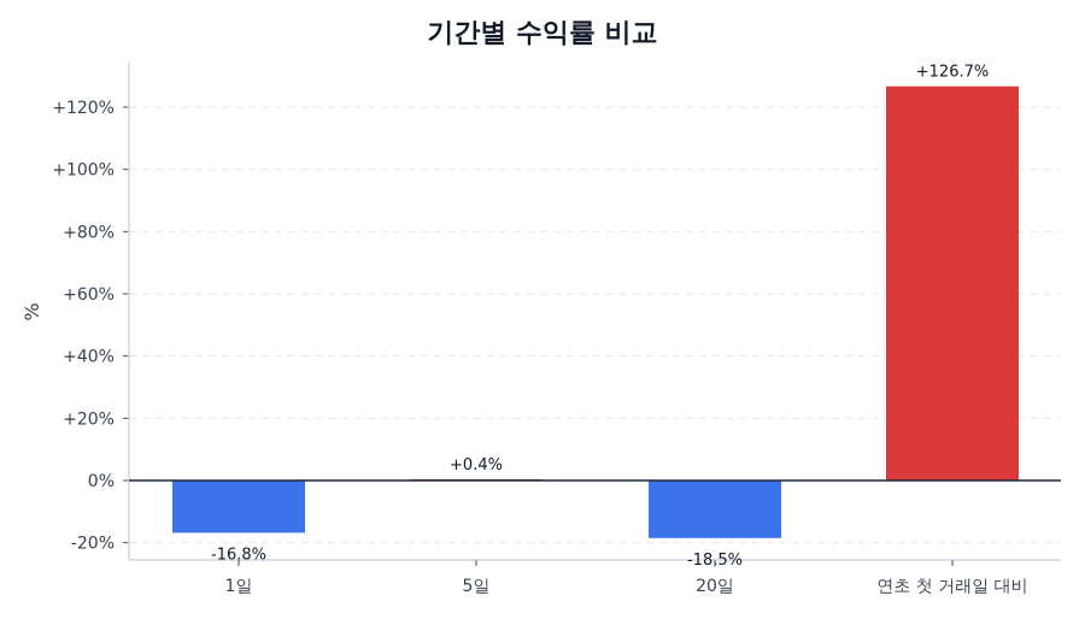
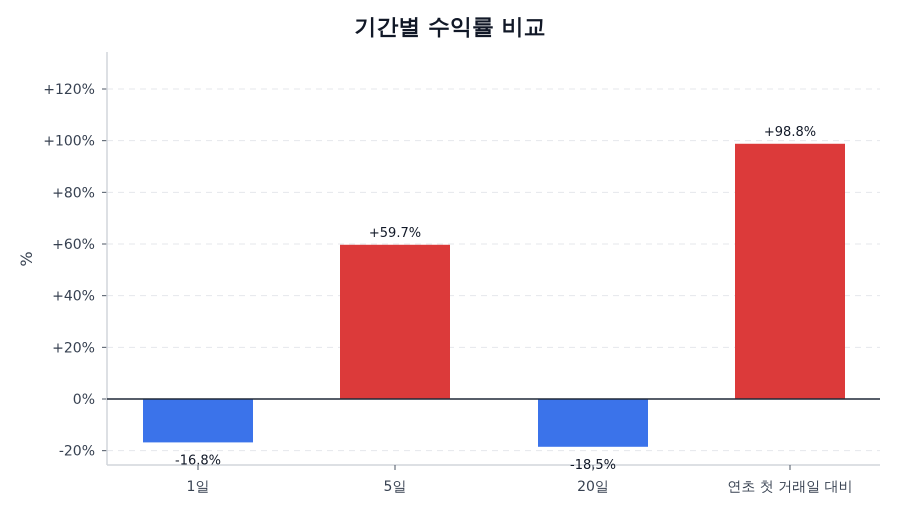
5일: +0.4% -> +59.7%
연초 첫 거래일 대비: +126.7% -> +98.8%
